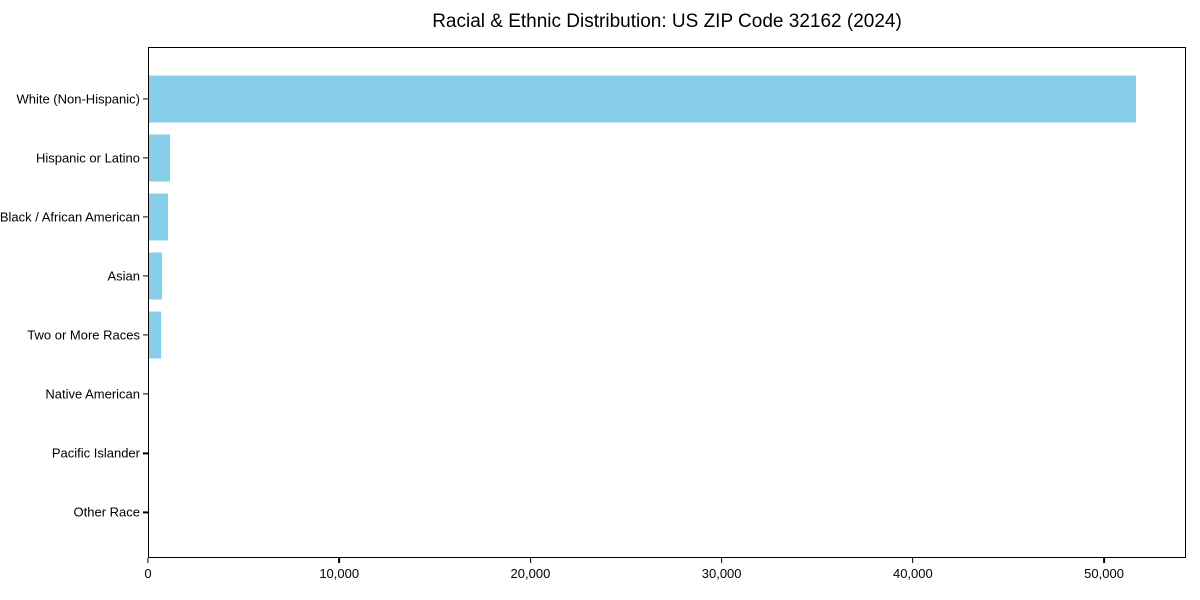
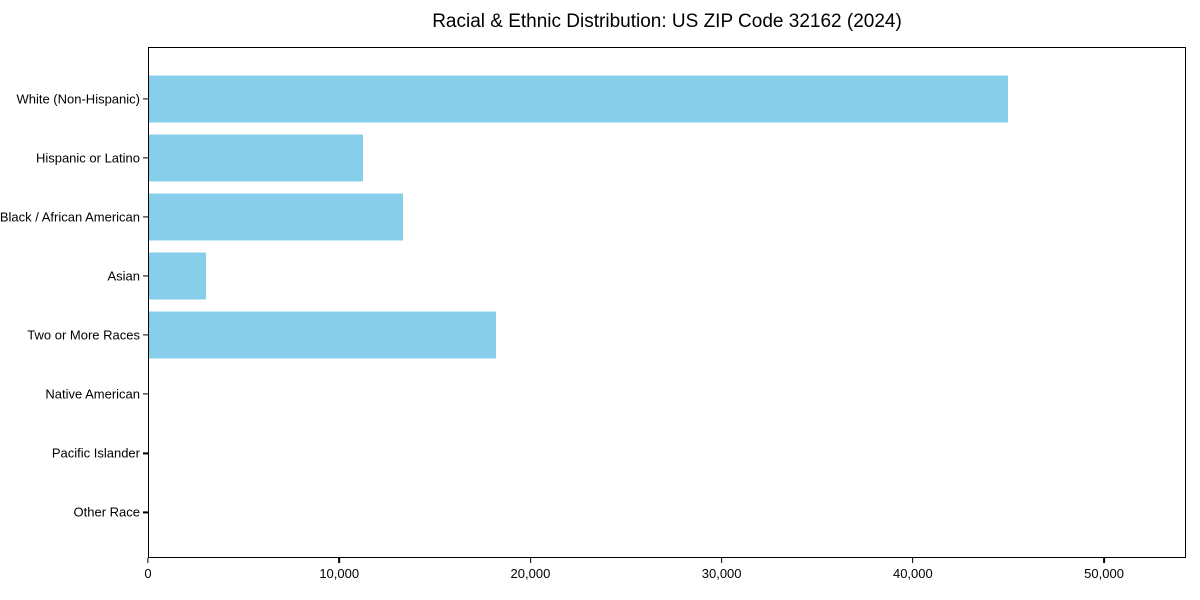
White (Non-Hispanic): 51700 -> 45000
Hispanic or Latino: 1100 -> 11200
Black / African American: 1000 -> 13300
Asian: 700 -> 3000
Two or More Races: 600 -> 18200
